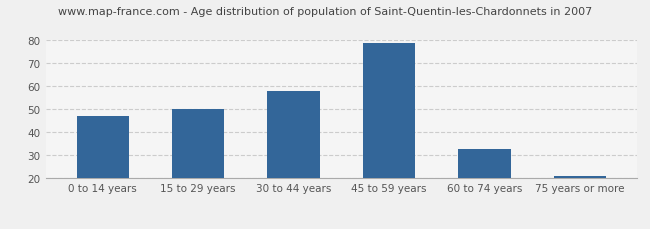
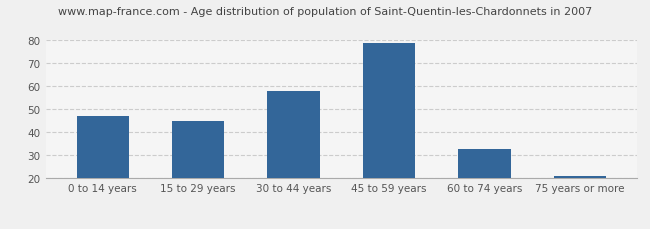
15 to 29 years: 50 -> 45
